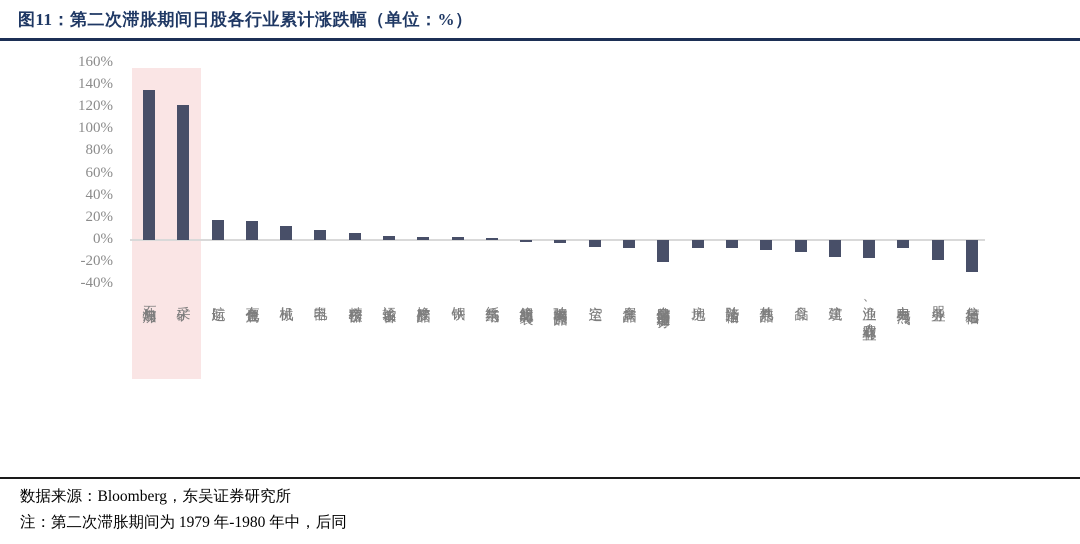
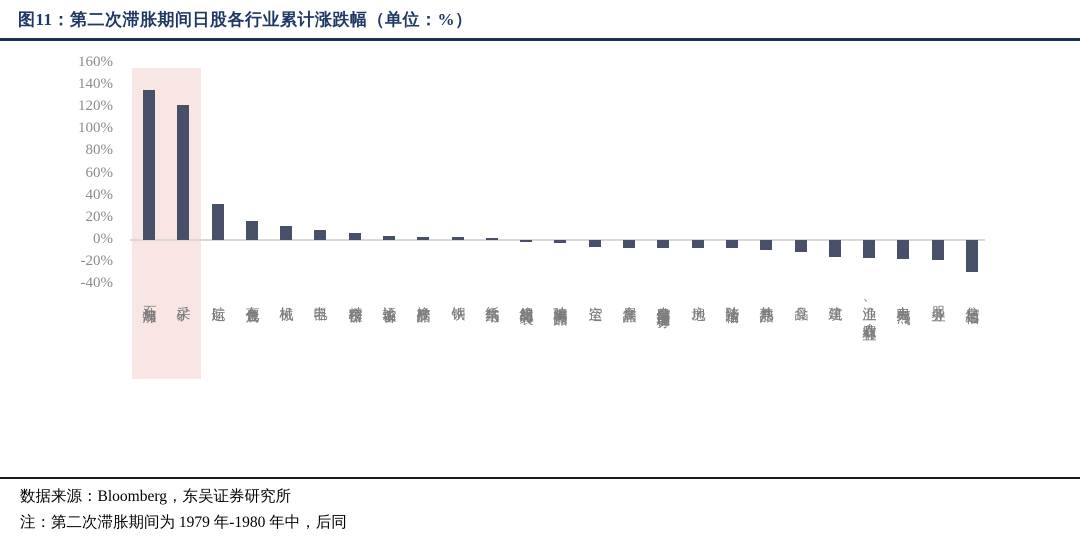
航运: 18% -> 33%
仓储与港口运输服务: -20% -> -7%
电力与天然气: -7% -> -17%
